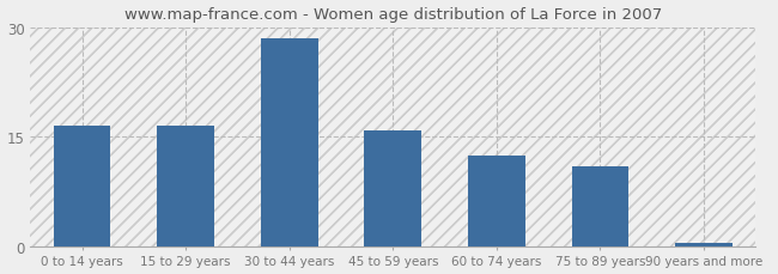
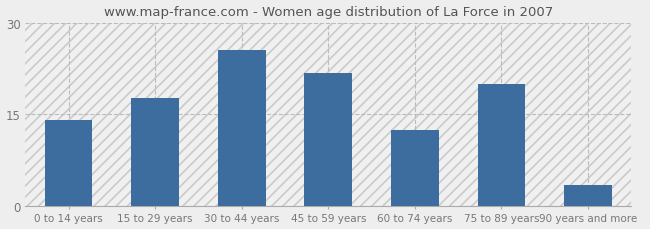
0 to 14 years: 16.5 -> 14.0
15 to 29 years: 16.5 -> 17.6
30 to 44 years: 28.5 -> 25.6
45 to 59 years: 15.8 -> 21.8
75 to 89 years: 11.0 -> 20.0
90 years and more: 0.4 -> 3.4
